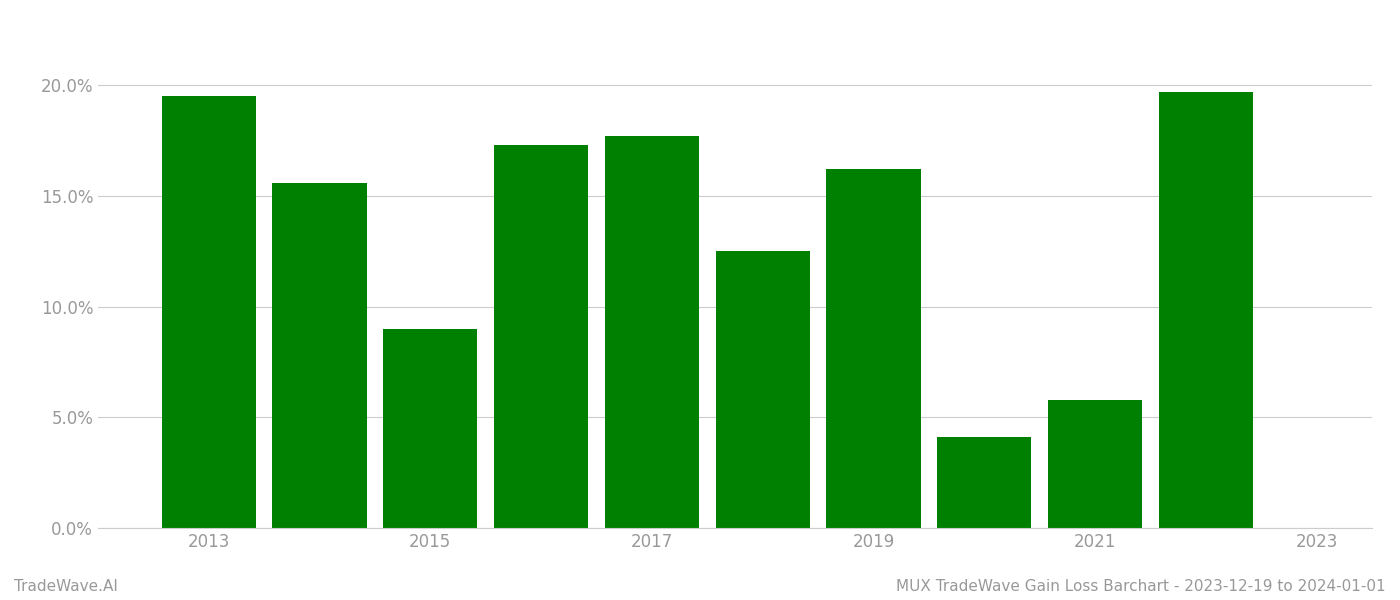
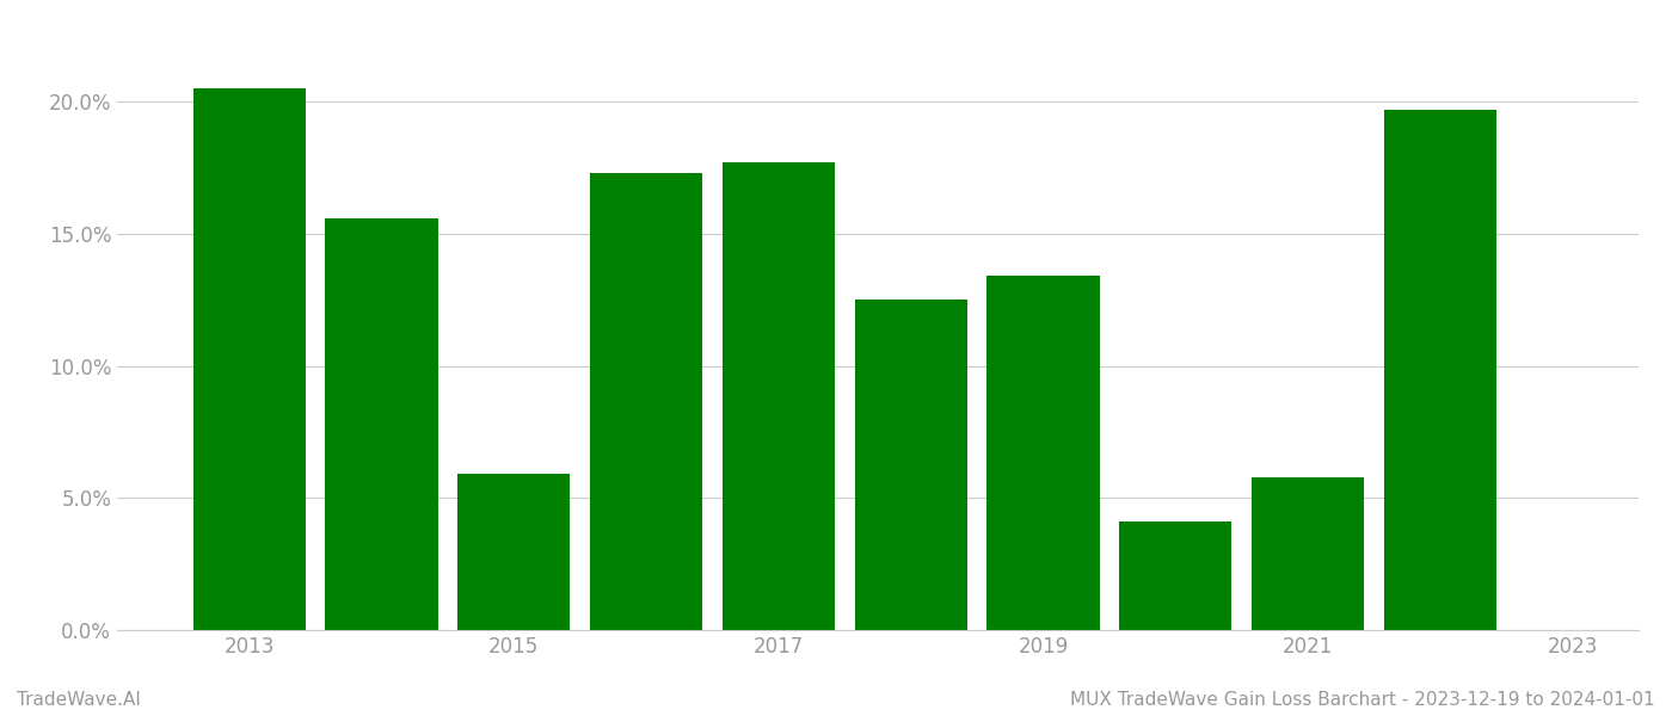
2013: 19.5% -> 20.5%
2015: 9.0% -> 5.9%
2019: 16.2% -> 13.4%
